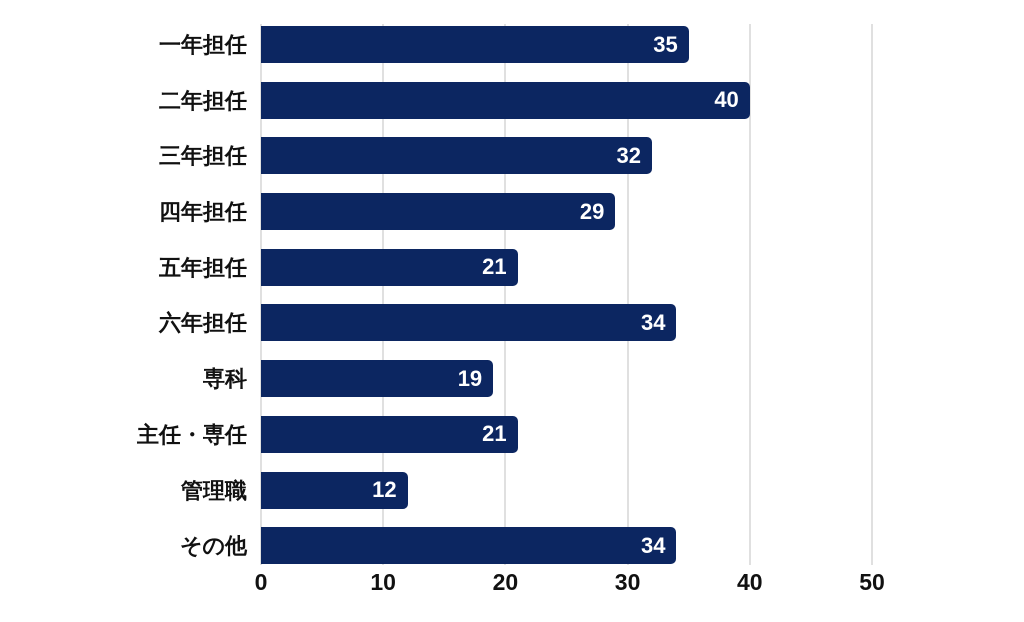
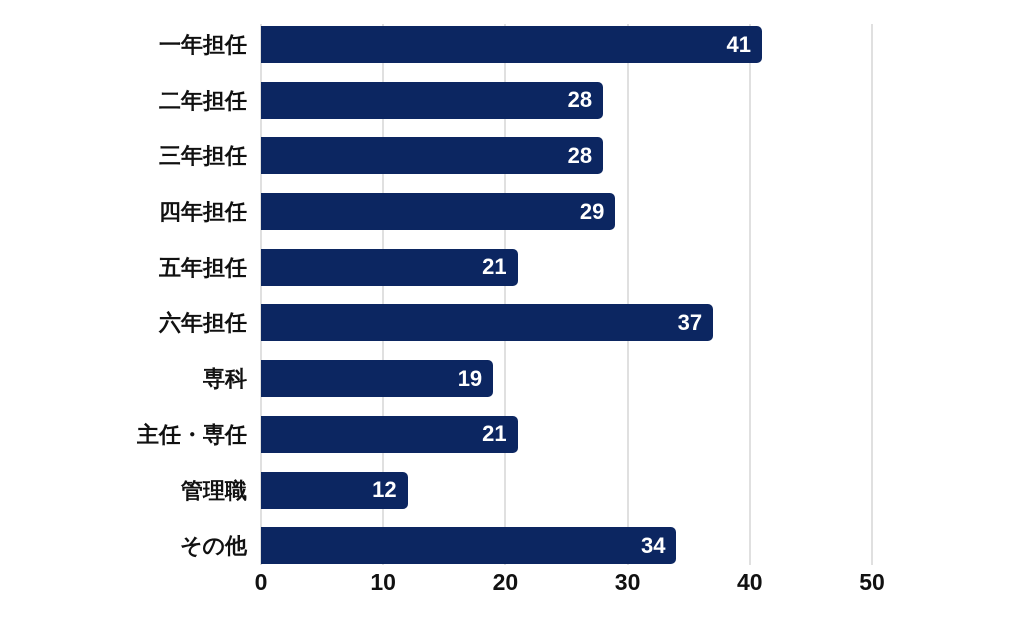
一年担任: 35 -> 41
二年担任: 40 -> 28
三年担任: 32 -> 28
六年担任: 34 -> 37
